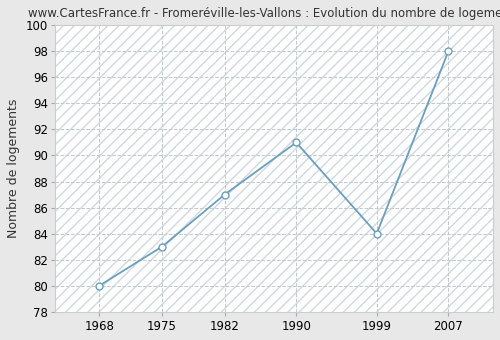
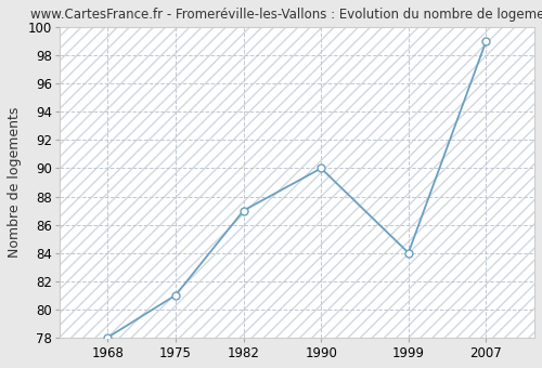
1968: 80 -> 78
1975: 83 -> 81
1990: 91 -> 90
2007: 98 -> 99
